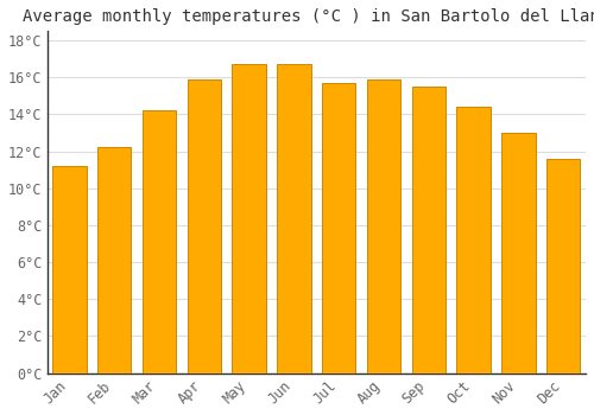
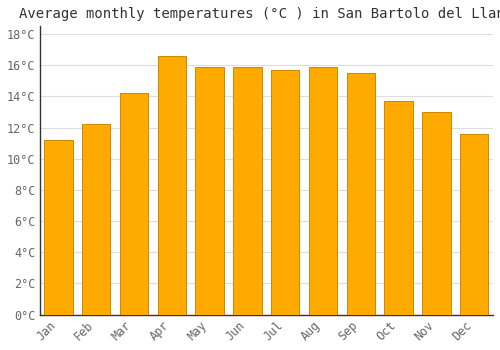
Apr: 15.9°C -> 16.6°C
May: 16.7°C -> 15.9°C
Jun: 16.7°C -> 15.9°C
Oct: 14.4°C -> 13.7°C
